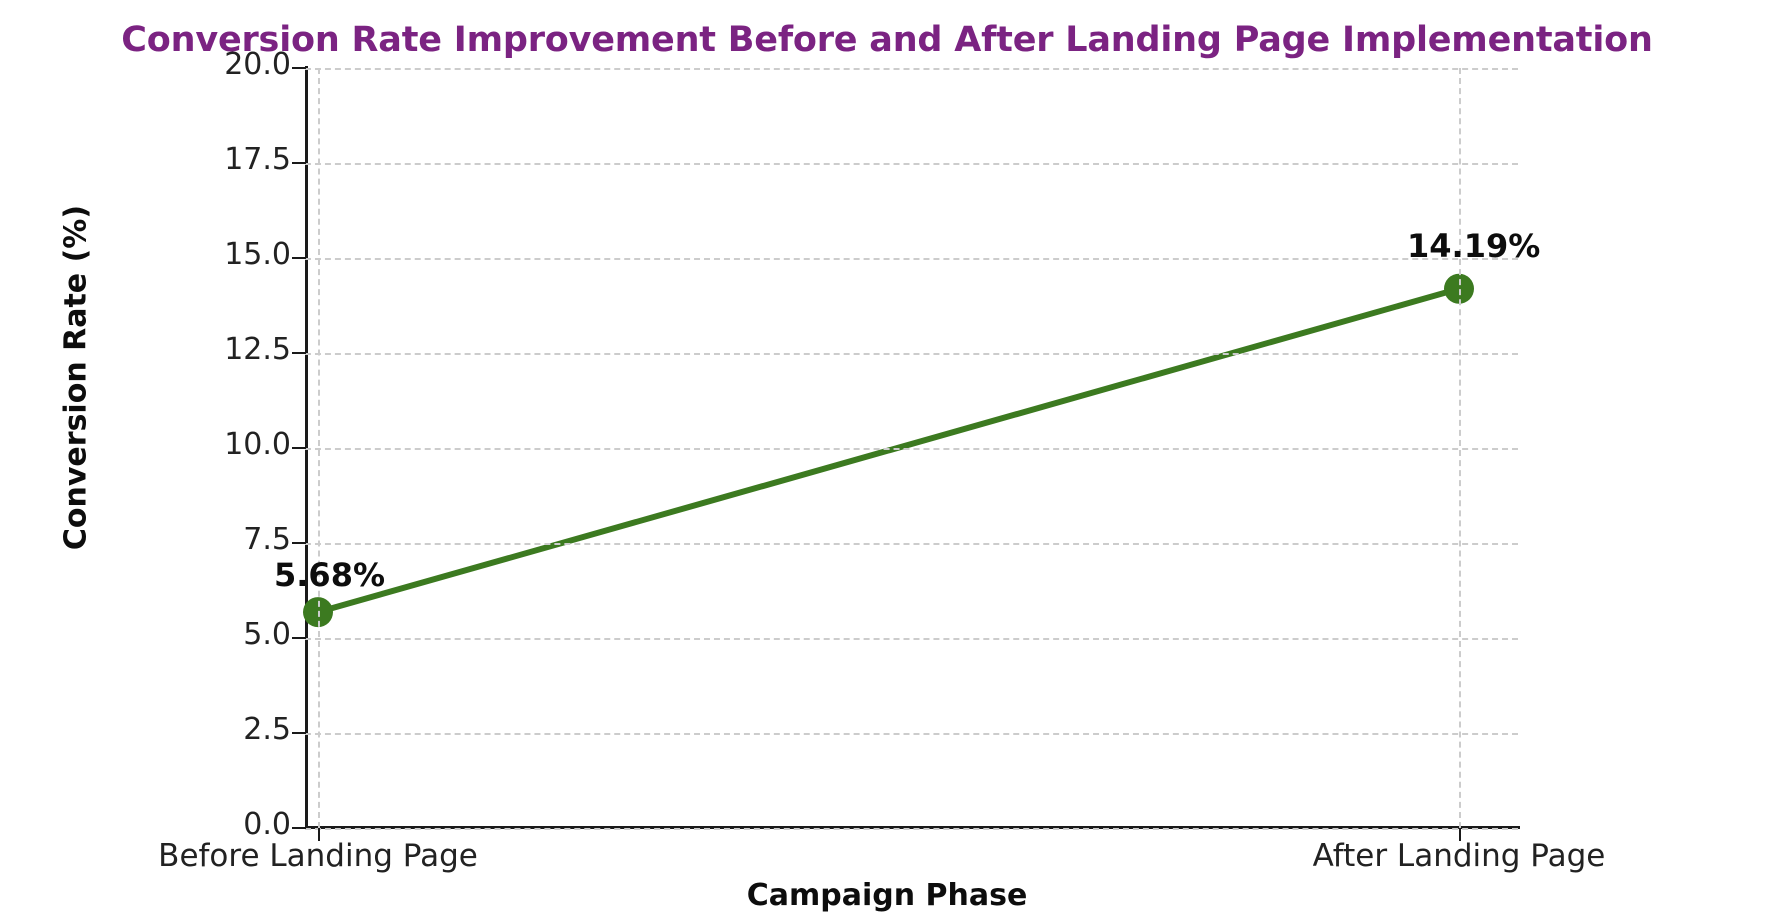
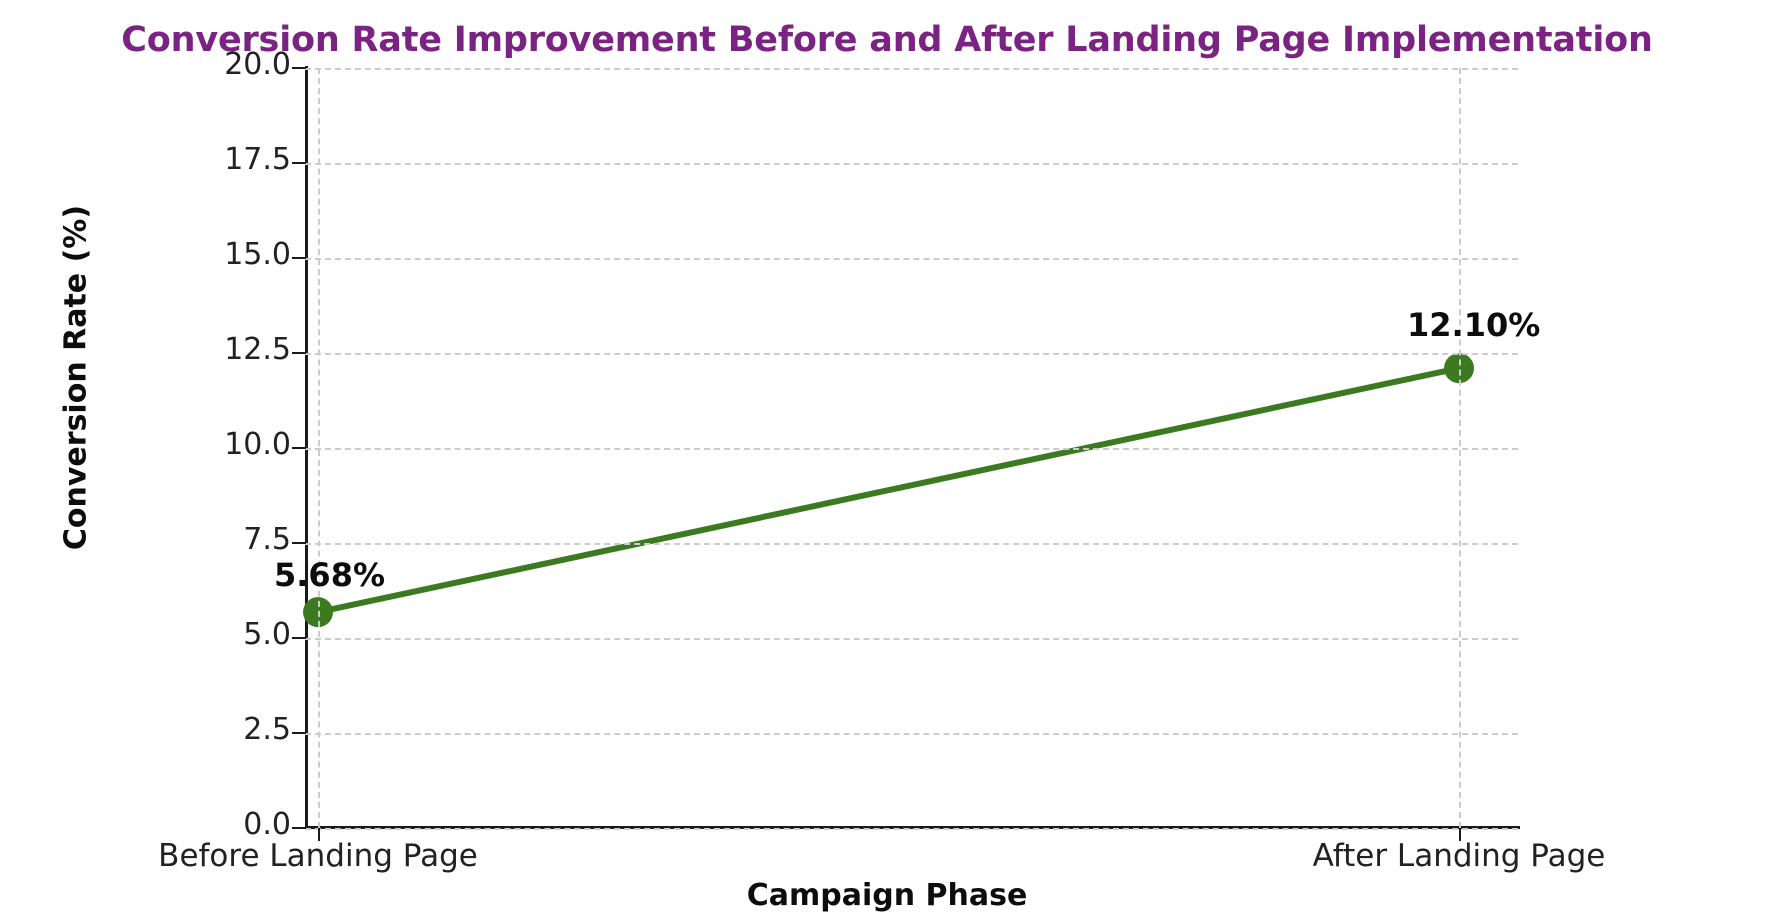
After Landing Page: 14.19% -> 12.10%
